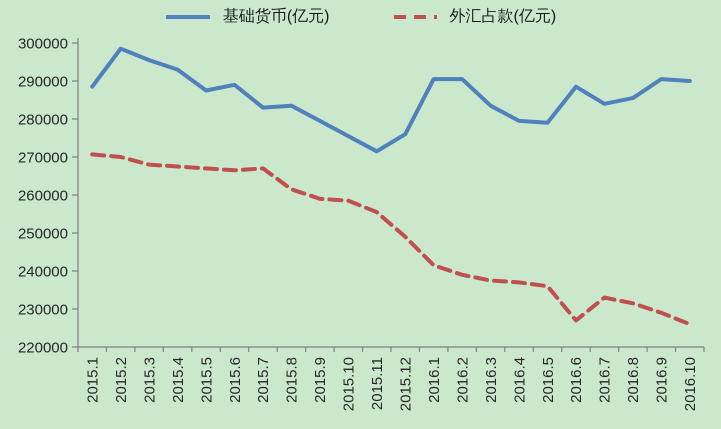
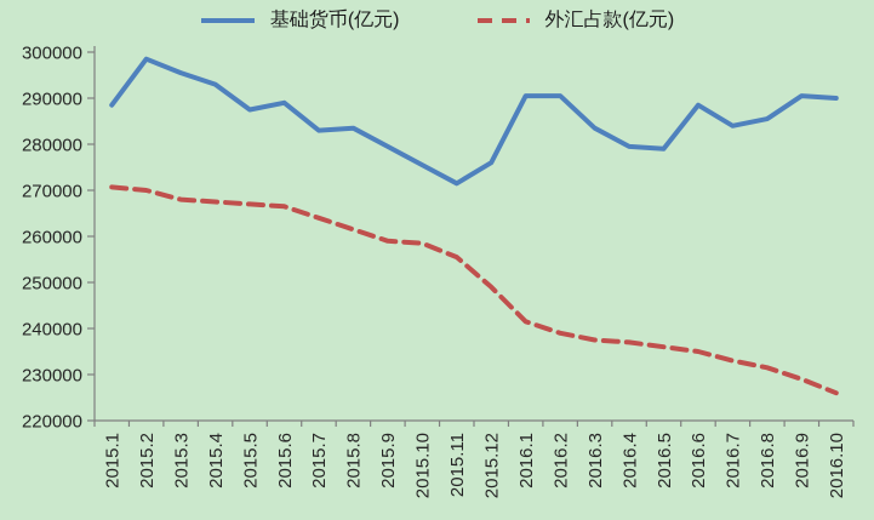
外汇占款(亿元)/2015.7: 267000 -> 264000
外汇占款(亿元)/2016.6: 227000 -> 235000
